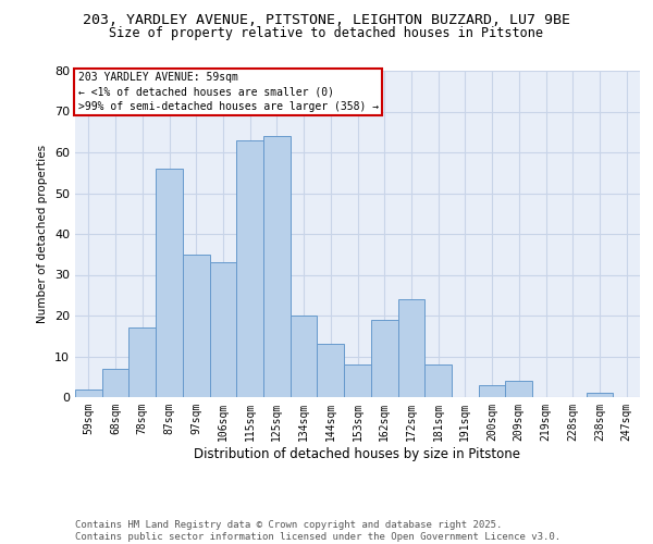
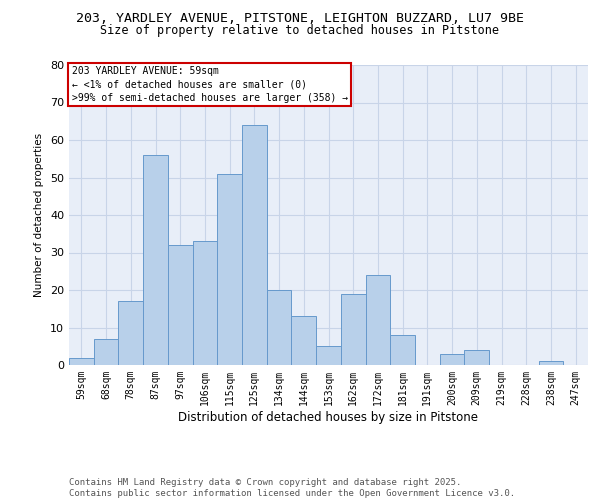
97sqm: 35 -> 32
115sqm: 63 -> 51
153sqm: 8 -> 5
